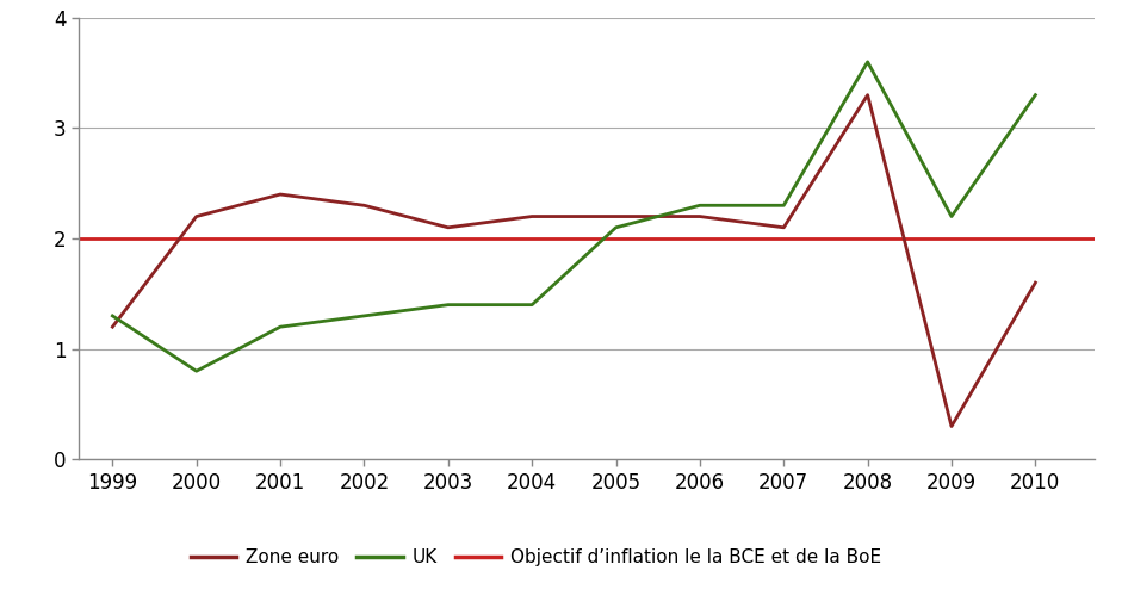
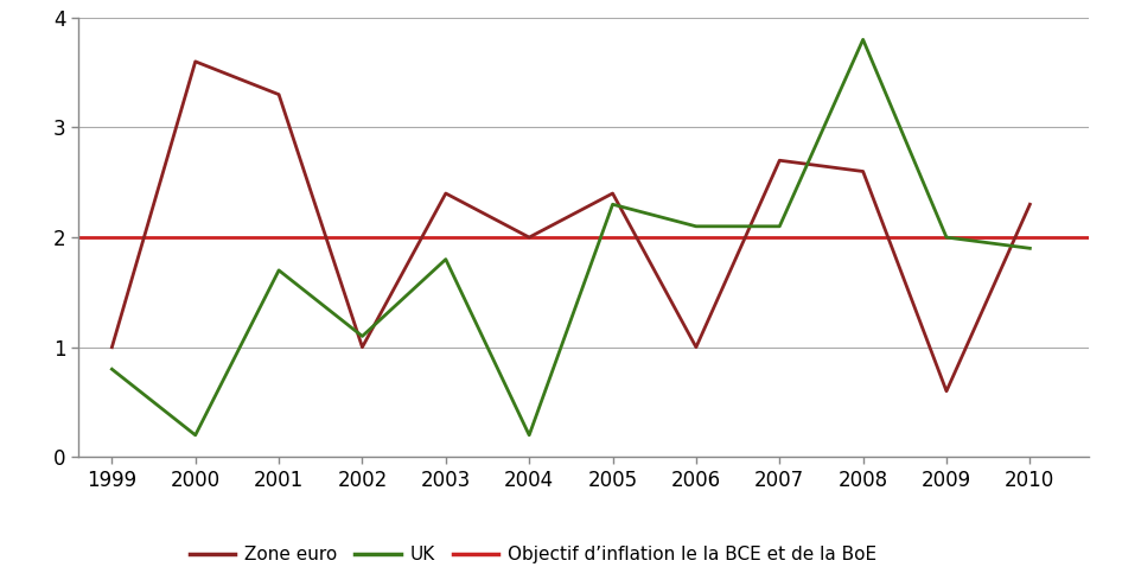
Zone euro/1999: 1.2 -> 1.0
UK/1999: 1.3 -> 0.8
Zone euro/2000: 2.2 -> 3.6
UK/2000: 0.8 -> 0.2
Zone euro/2001: 2.4 -> 3.3
UK/2001: 1.2 -> 1.7
Zone euro/2002: 2.3 -> 1.0
UK/2002: 1.3 -> 1.1
Zone euro/2003: 2.1 -> 2.4
UK/2003: 1.4 -> 1.8
Zone euro/2004: 2.2 -> 2.0
UK/2004: 1.4 -> 0.2
Zone euro/2005: 2.2 -> 2.4
UK/2005: 2.1 -> 2.3
Zone euro/2006: 2.2 -> 1.0
UK/2006: 2.3 -> 2.1
Zone euro/2007: 2.1 -> 2.7
UK/2007: 2.3 -> 2.1
Zone euro/2008: 3.3 -> 2.6
UK/2008: 3.6 -> 3.8
Zone euro/2009: 0.3 -> 0.6
UK/2009: 2.2 -> 2.0
Zone euro/2010: 1.6 -> 2.3
UK/2010: 3.3 -> 1.9
